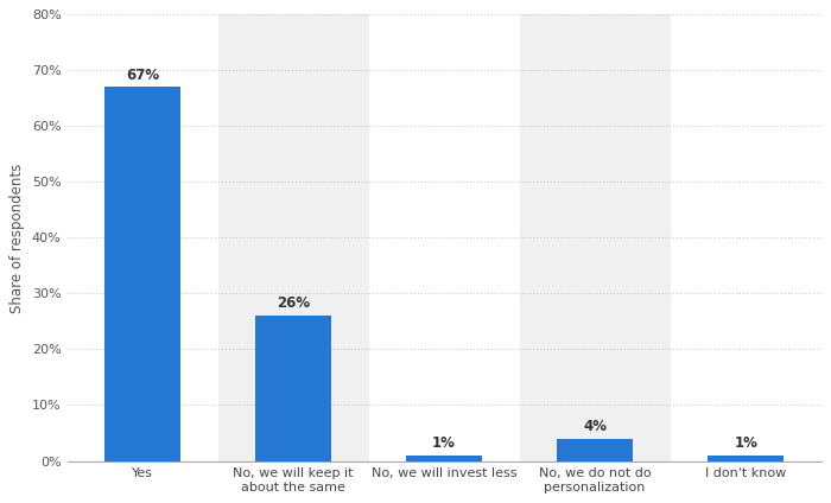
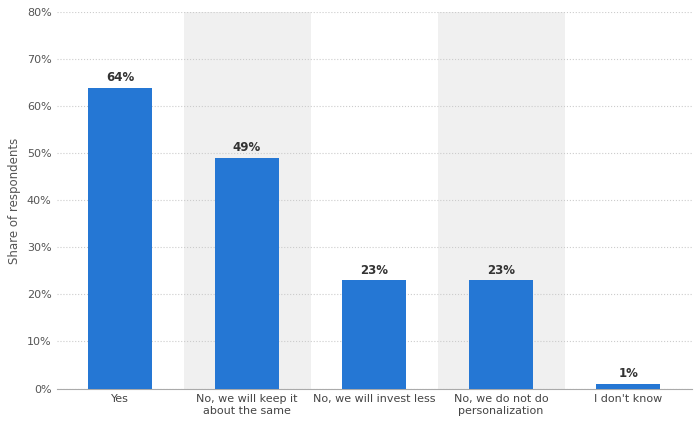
Yes: 67% -> 64%
No, we will keep it about the same: 26% -> 49%
No, we will invest less: 1% -> 23%
No, we do not do personalization: 4% -> 23%
